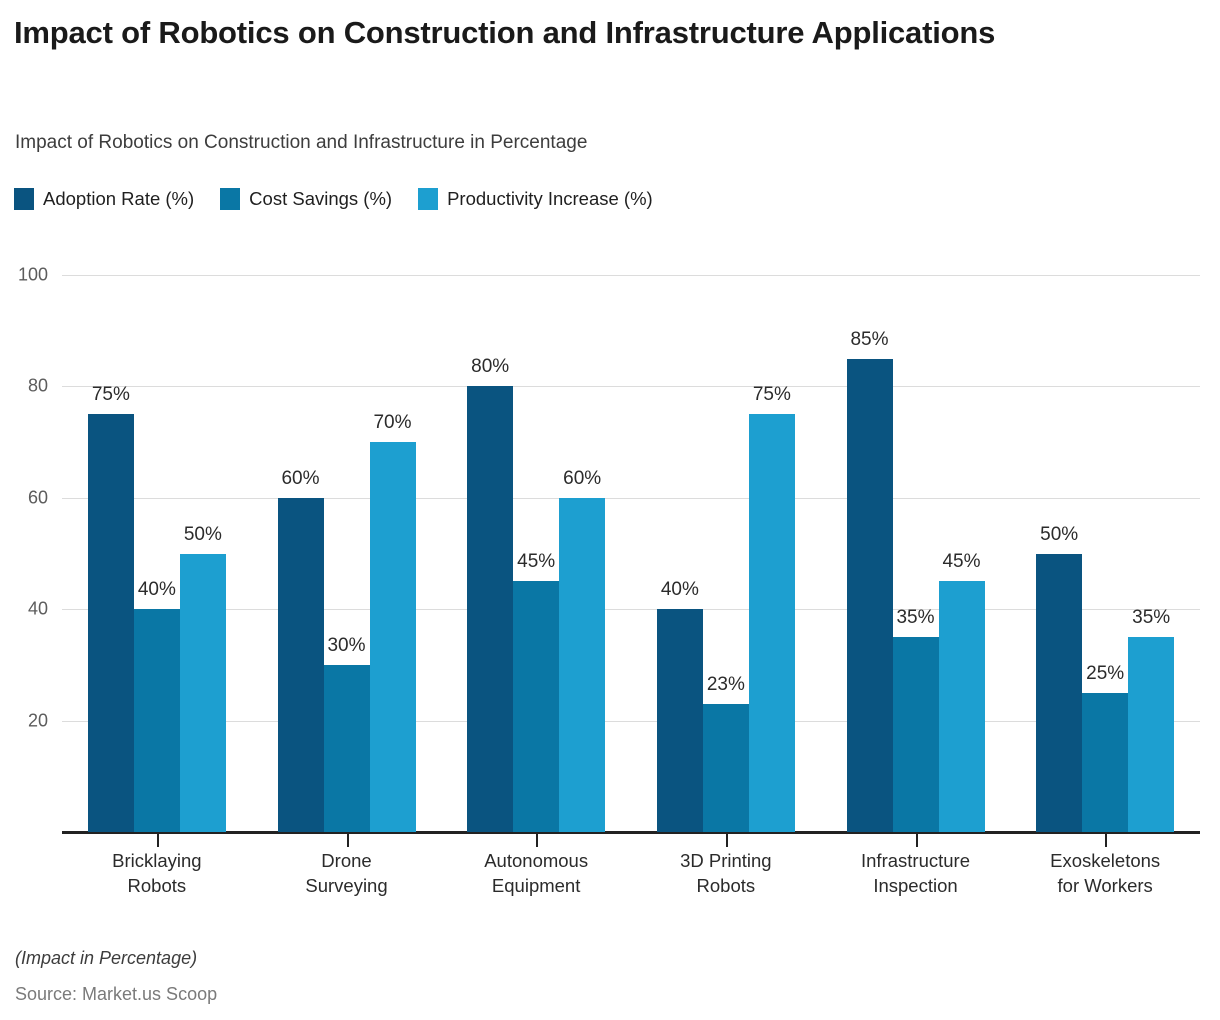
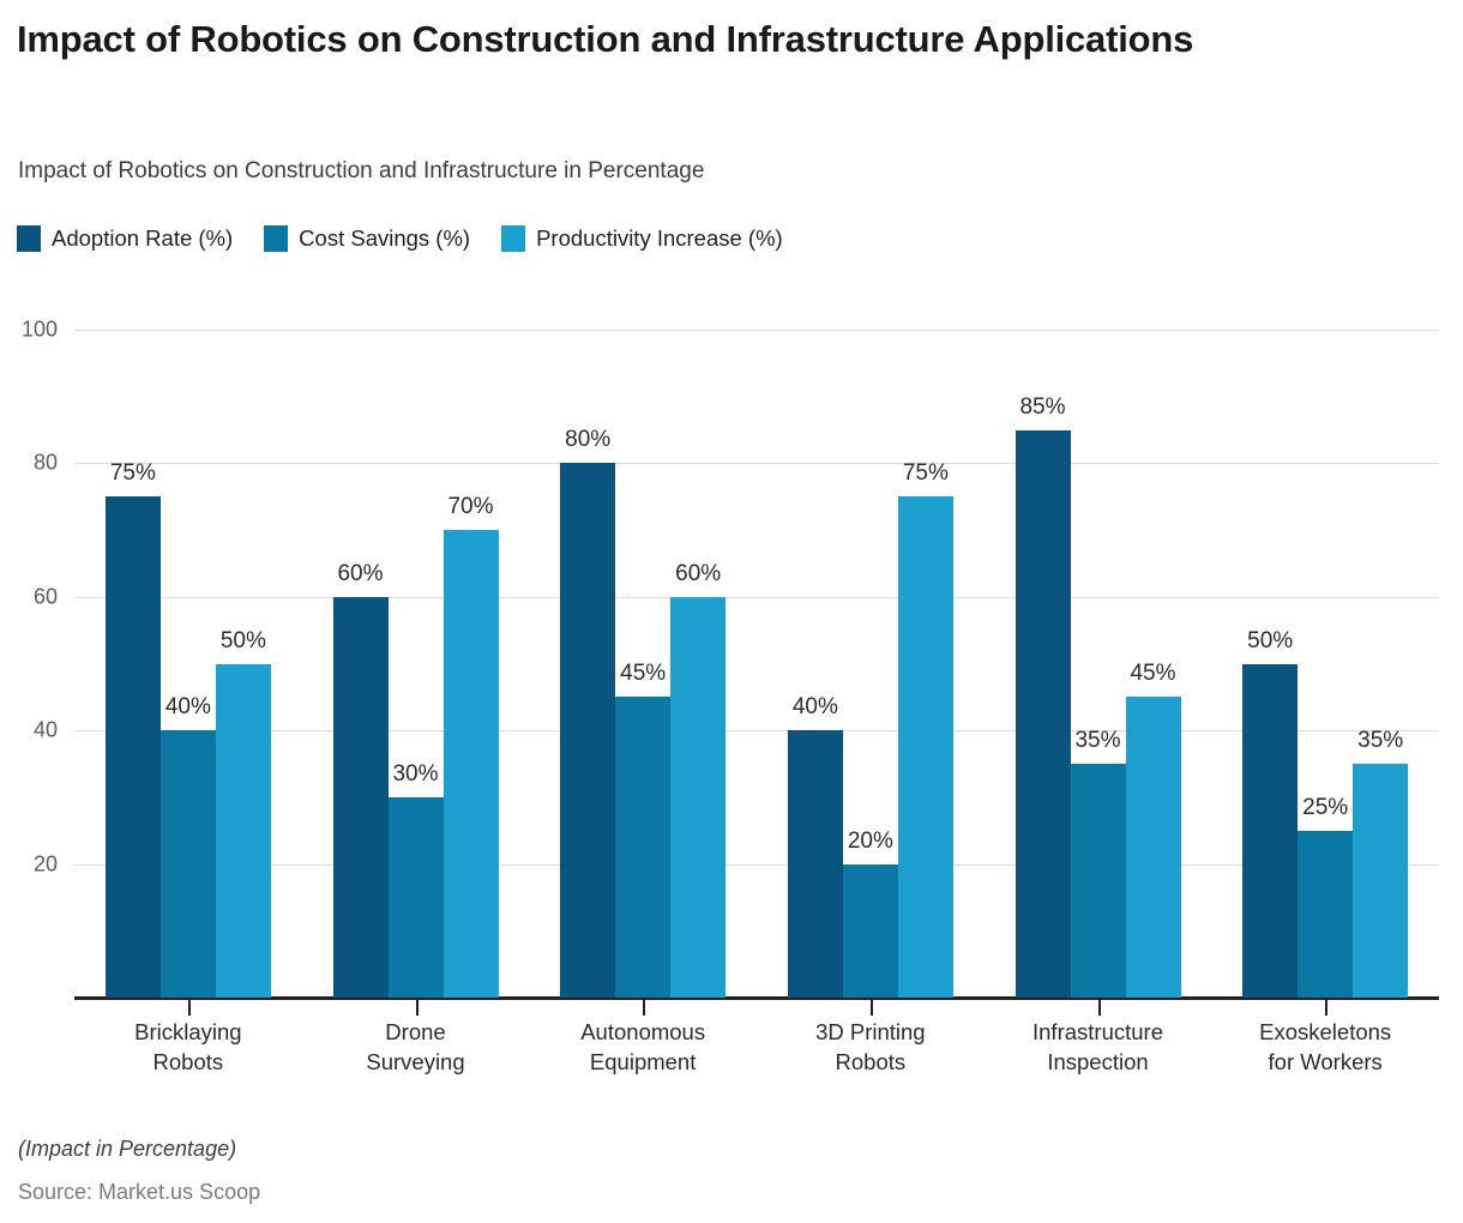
Cost Savings (%)/3D Printing Robots: 23% -> 20%
